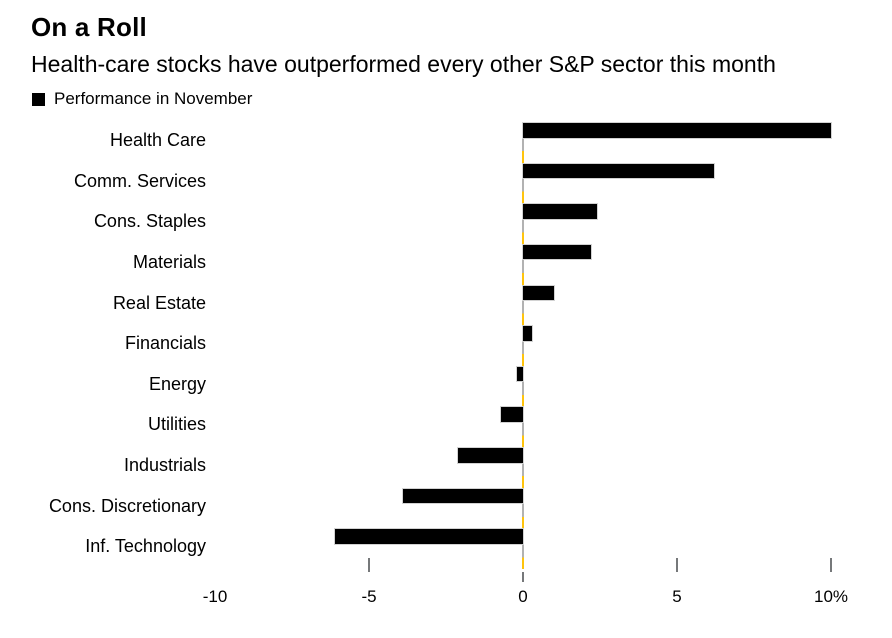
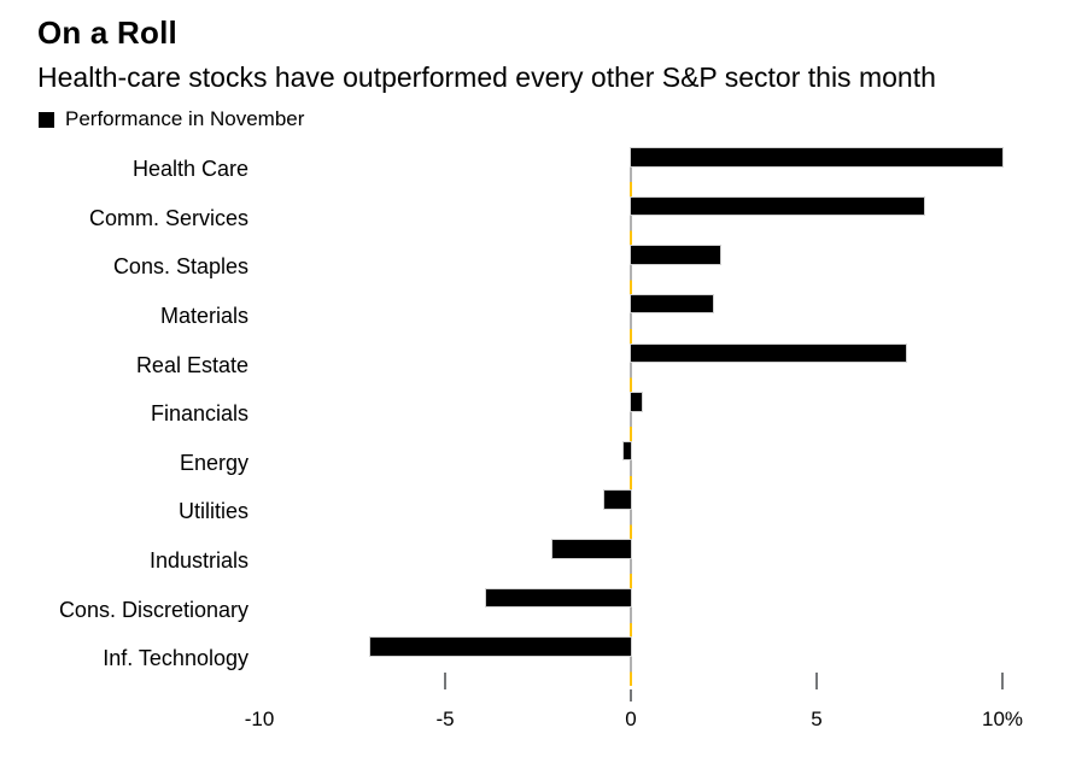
Comm. Services: 6.2% -> 7.9%
Real Estate: 1.0% -> 7.4%
Inf. Technology: -6.1% -> -7.0%
